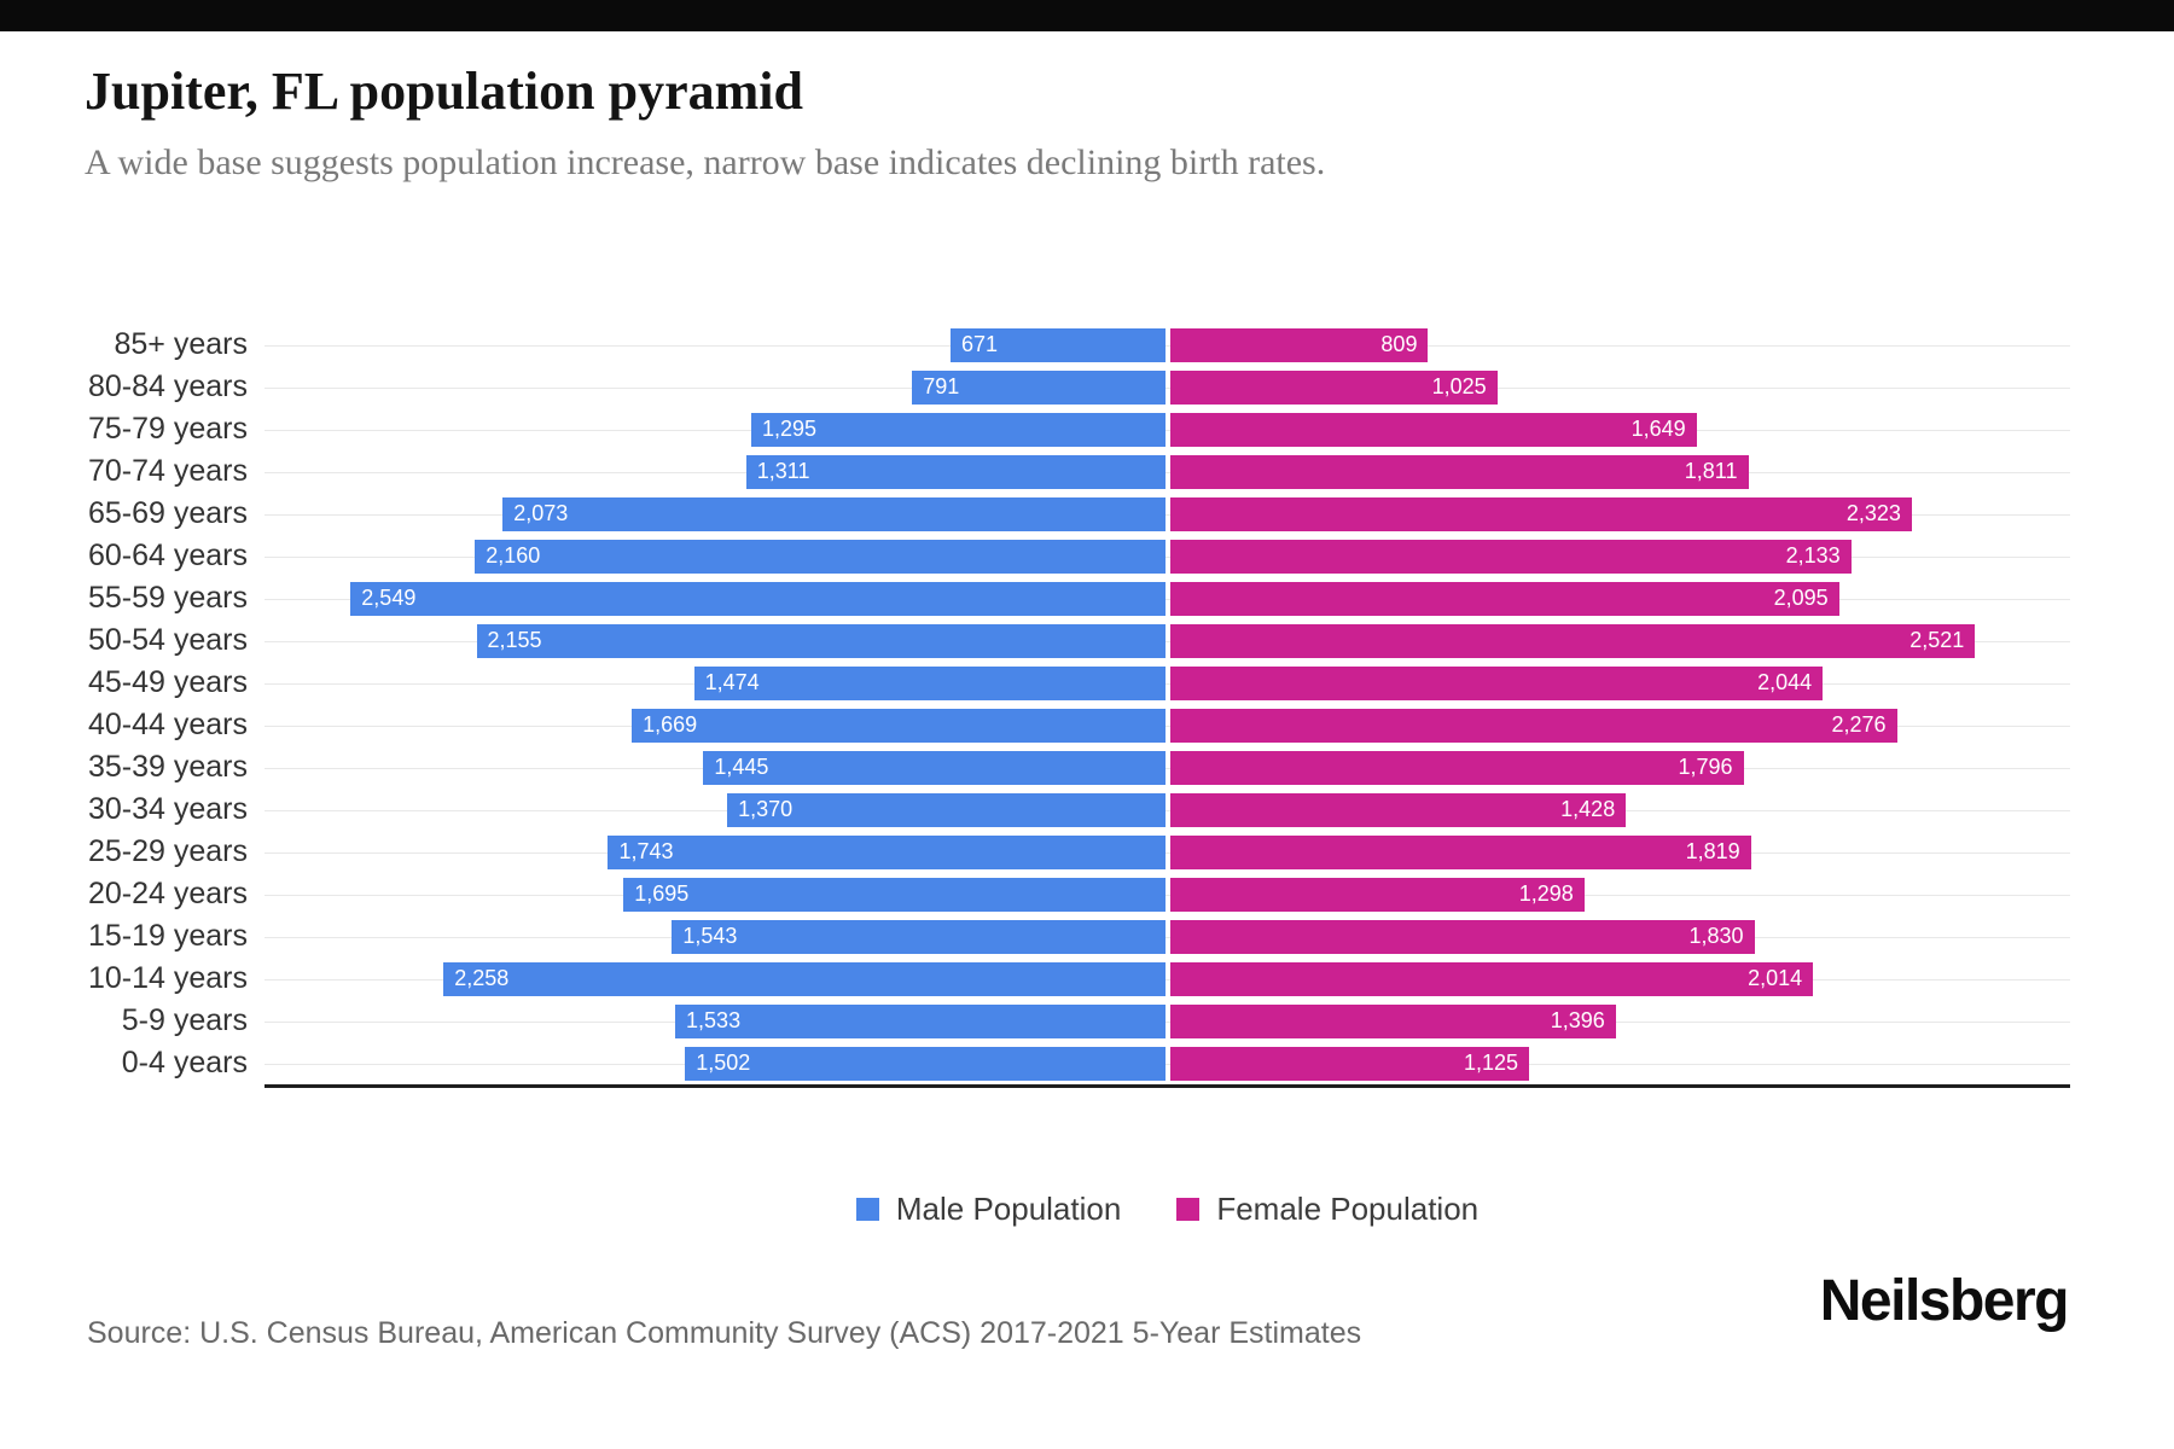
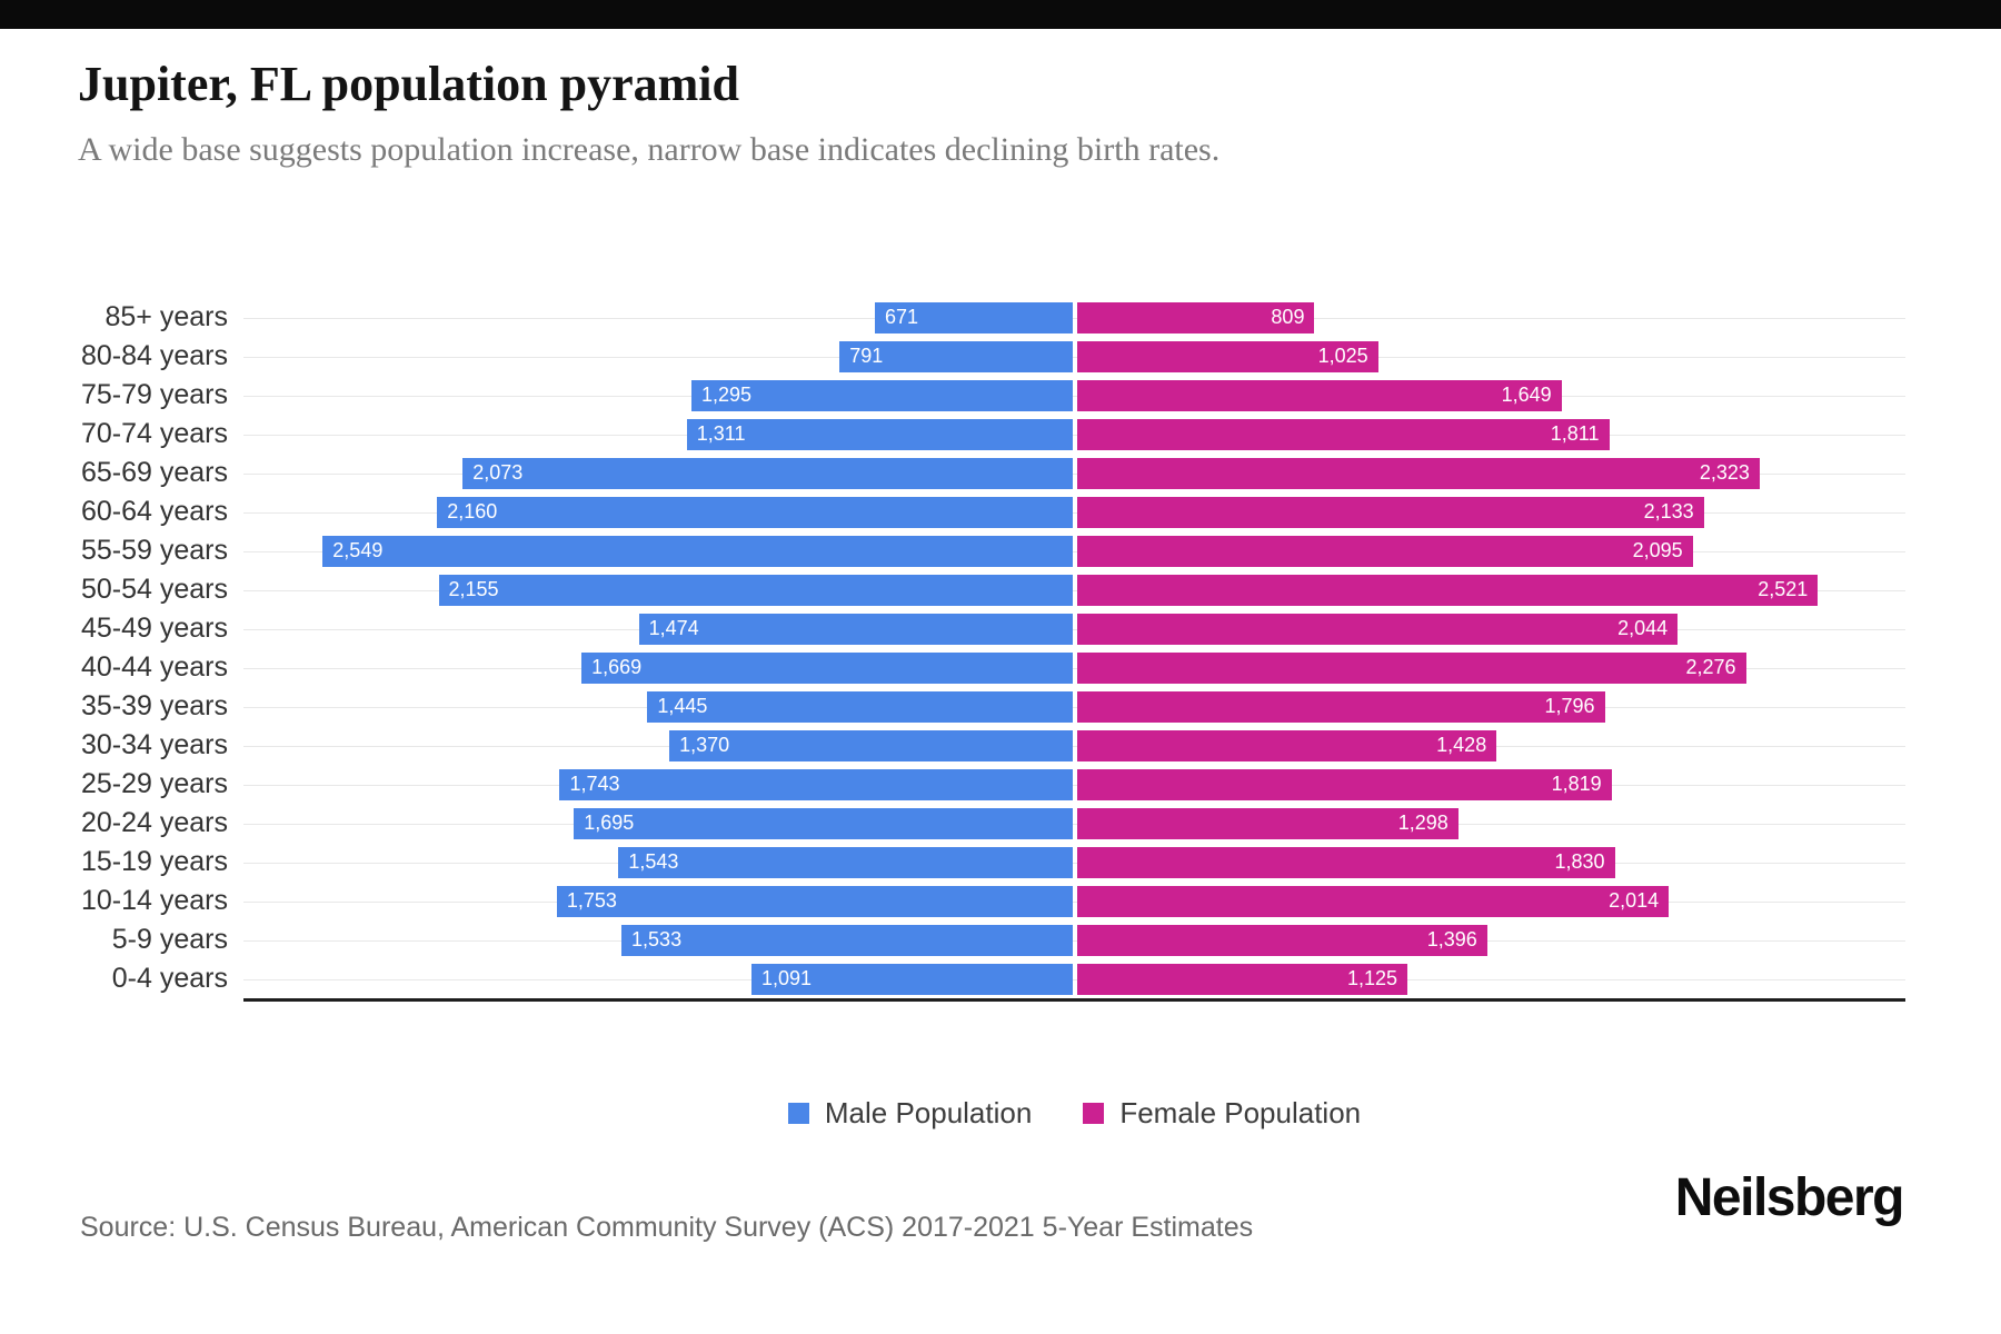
Male Population/10-14 years: 2,258 -> 1,753
Male Population/0-4 years: 1,502 -> 1,091
